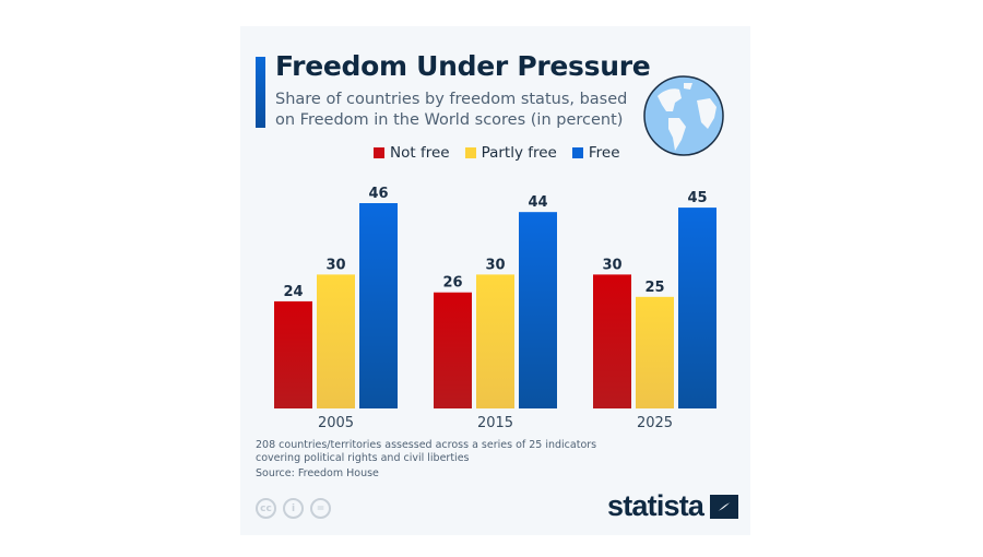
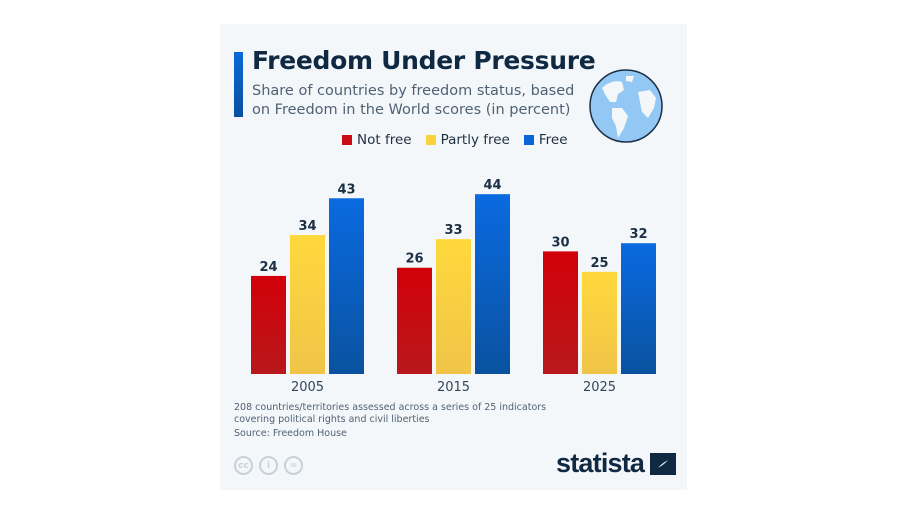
Partly free/2005: 30 -> 34
Free/2005: 46 -> 43
Partly free/2015: 30 -> 33
Free/2025: 45 -> 32
